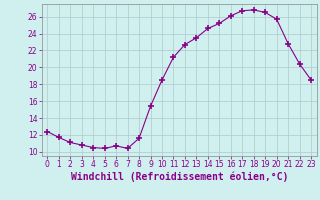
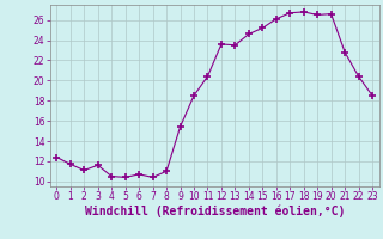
3: 10.8 -> 11.6
8: 11.6 -> 11.0
11: 21.2 -> 20.4
12: 22.7 -> 23.6
20: 25.7 -> 26.6
